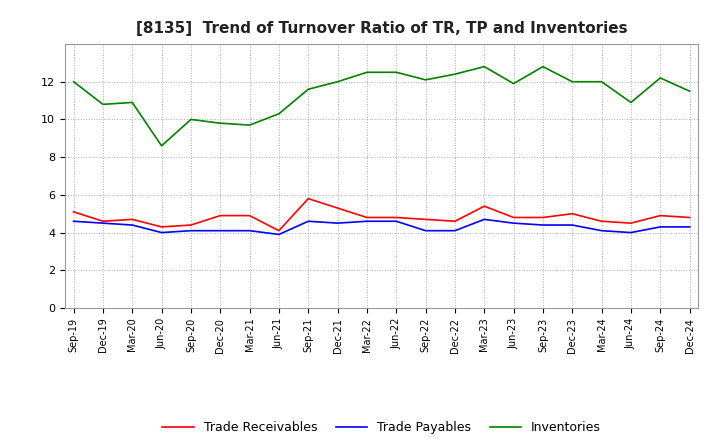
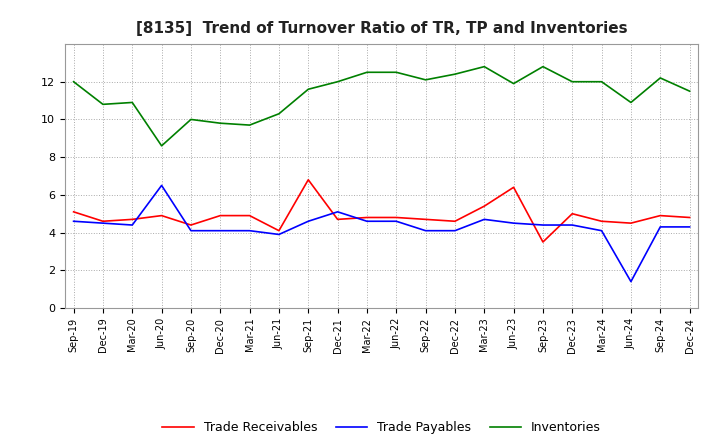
Trade Receivables/Jun-20: 4.3 -> 4.9
Trade Payables/Jun-20: 4.0 -> 6.5
Trade Receivables/Sep-21: 5.8 -> 6.8
Trade Receivables/Dec-21: 5.3 -> 4.7
Trade Payables/Dec-21: 4.5 -> 5.1
Trade Receivables/Jun-23: 4.8 -> 6.4
Trade Receivables/Sep-23: 4.8 -> 3.5
Trade Payables/Jun-24: 4.0 -> 1.4
